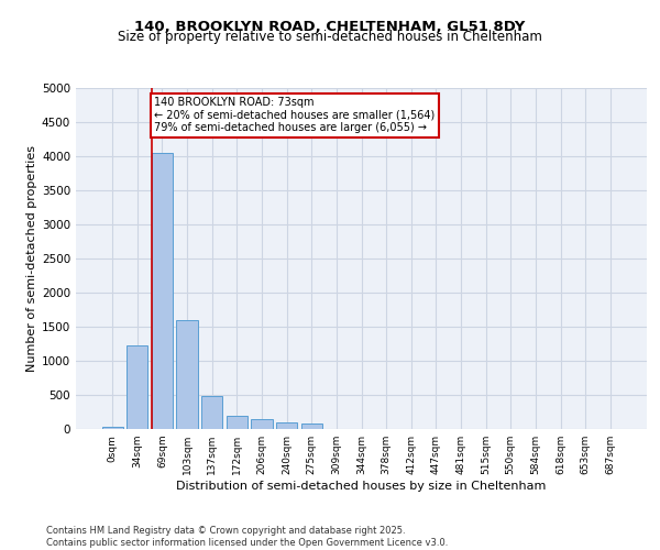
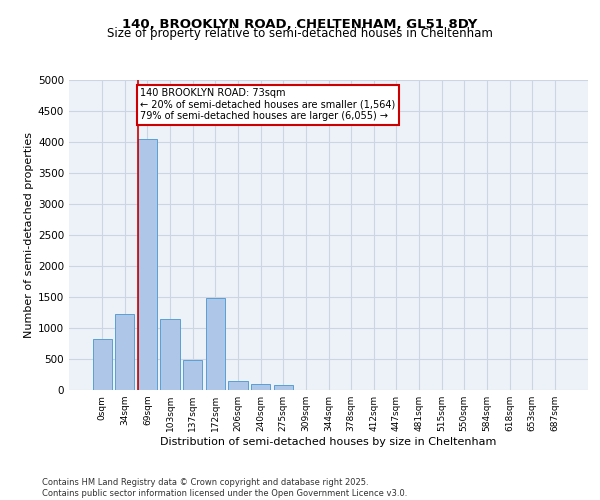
0sqm: 30 -> 820
103sqm: 1600 -> 1140
172sqm: 200 -> 1480
